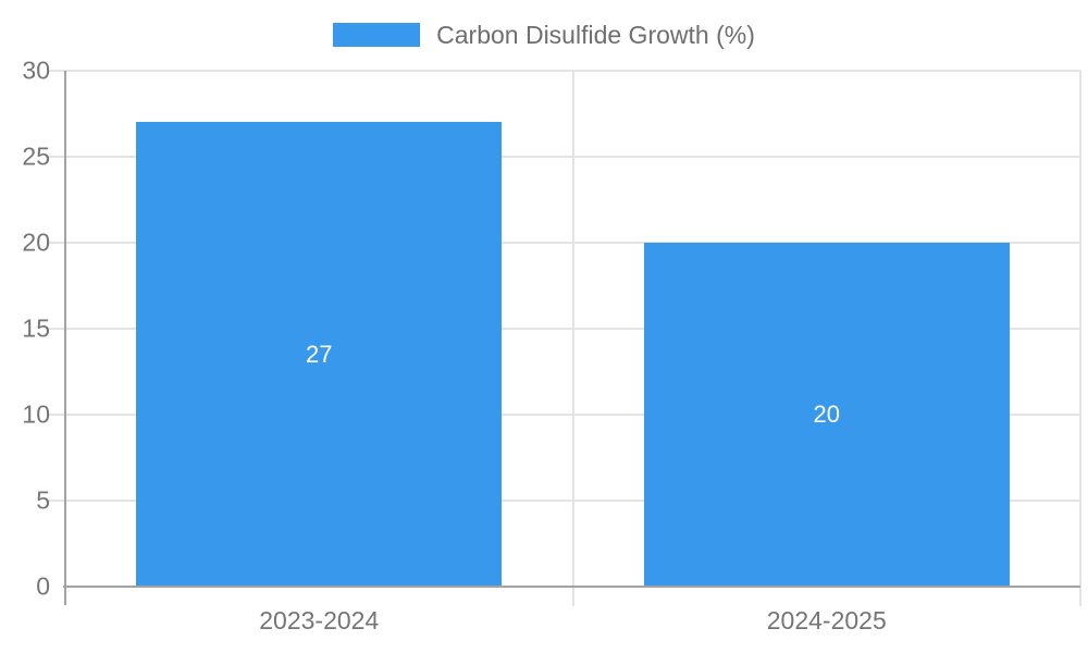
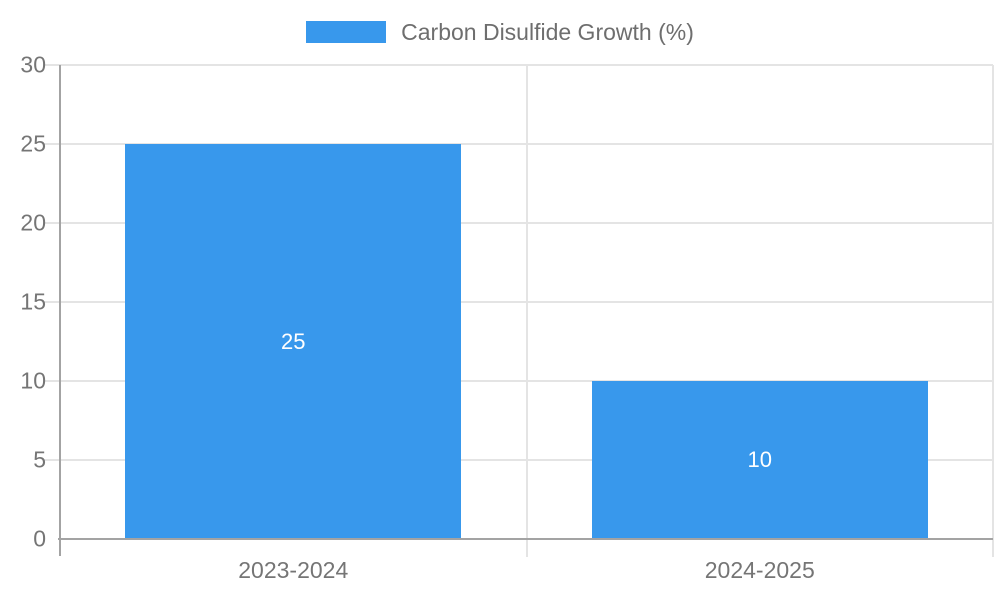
2023-2024: 27 -> 25
2024-2025: 20 -> 10
